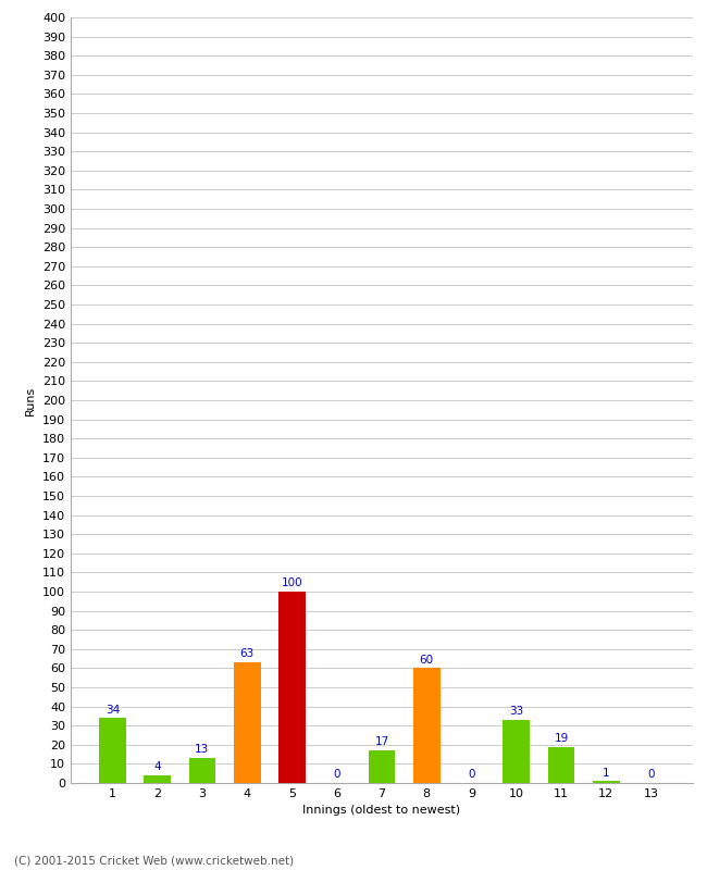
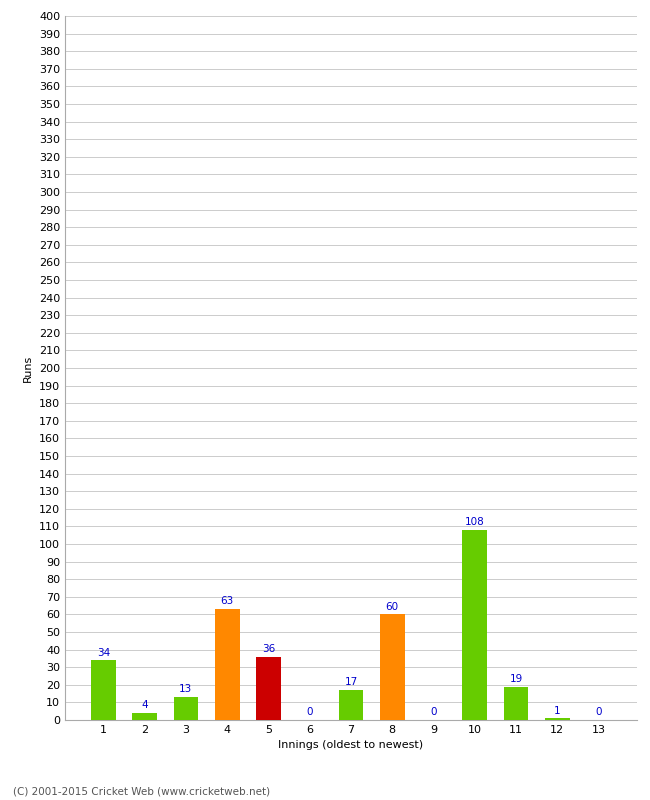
5: 100 -> 36
10: 33 -> 108
